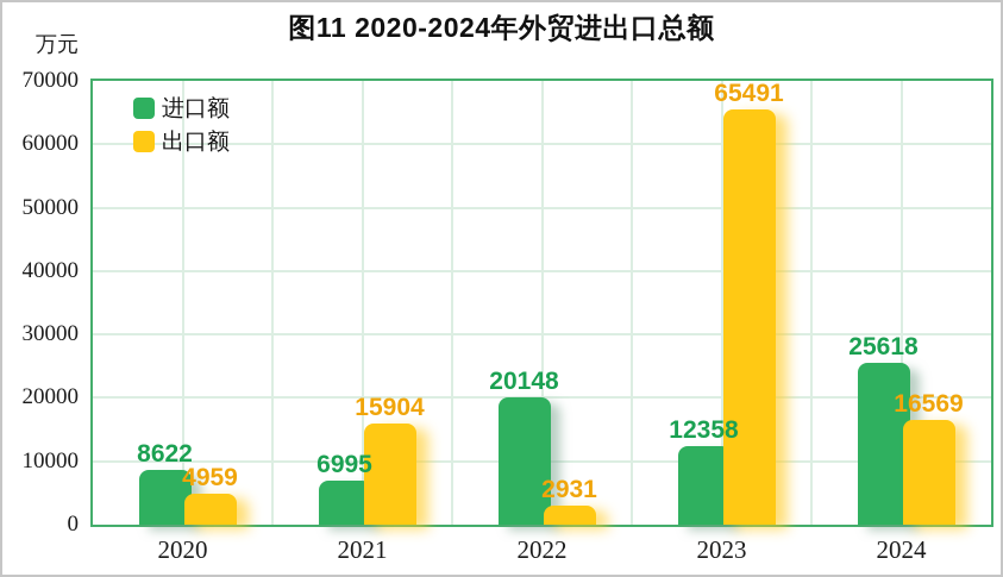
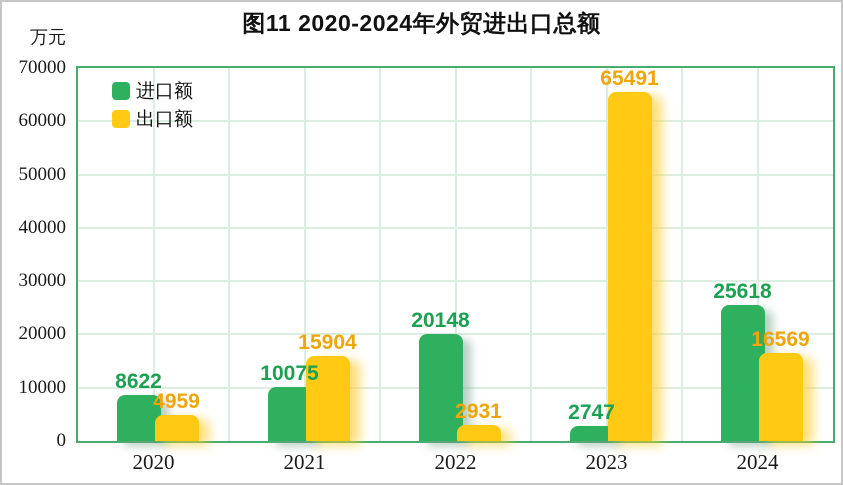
进口额/2021: 6995 -> 10075
进口额/2023: 12358 -> 2747
